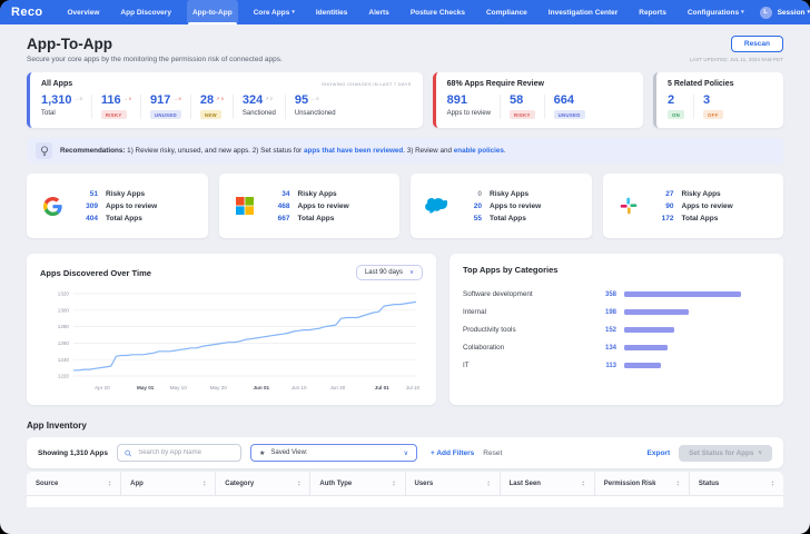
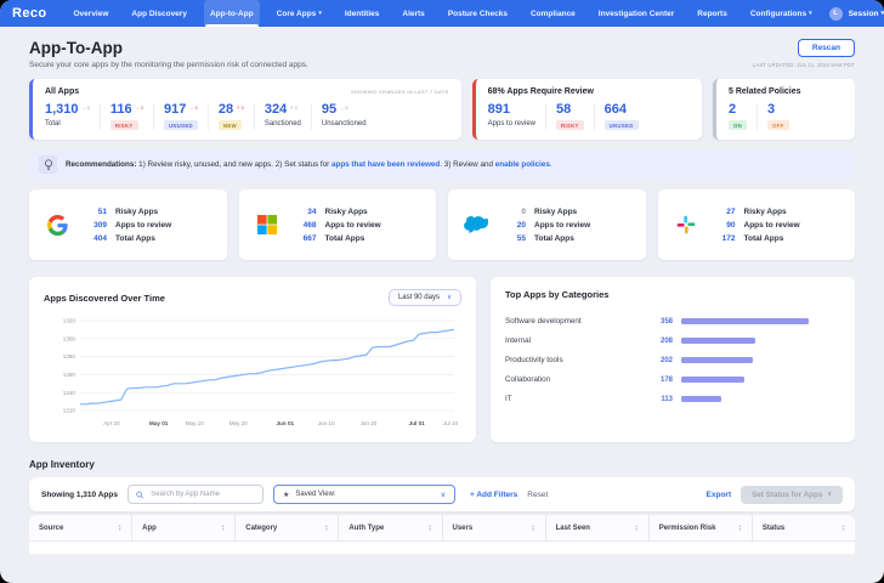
Top Apps by Categories/Internal: 198 -> 208
Top Apps by Categories/Productivity tools: 152 -> 202
Top Apps by Categories/Collaboration: 134 -> 178
